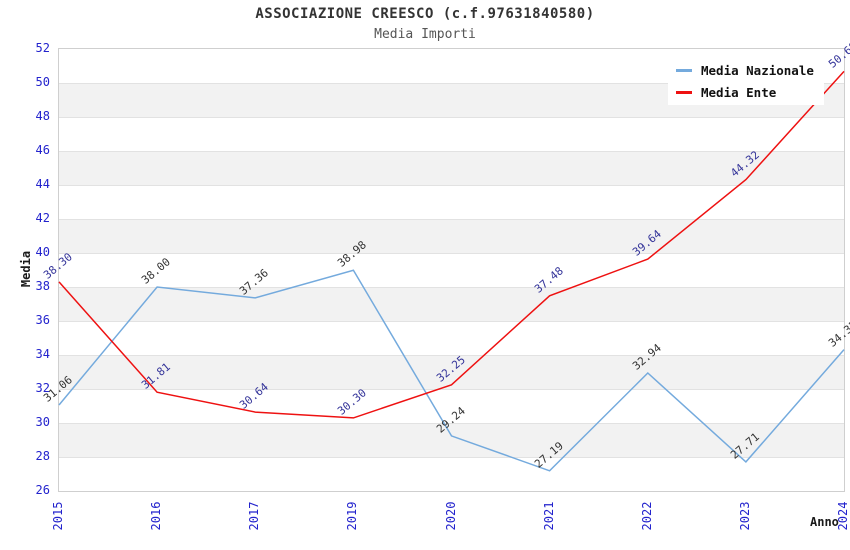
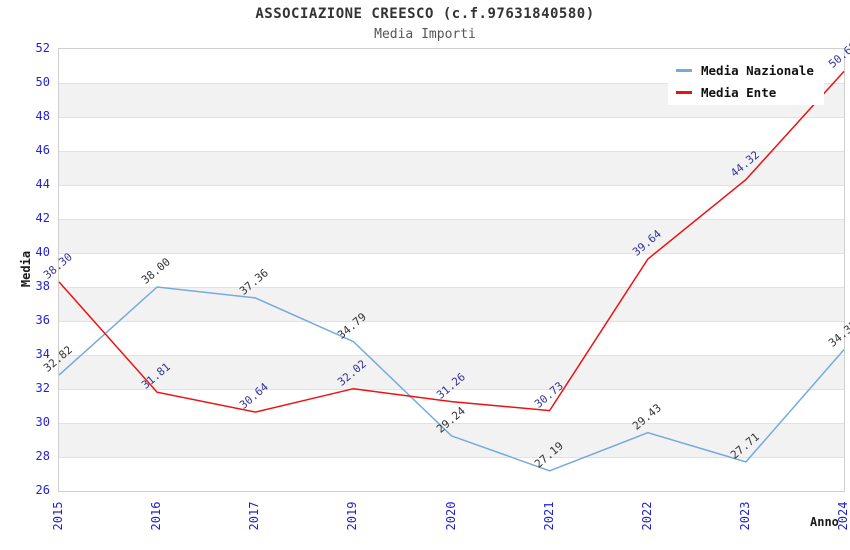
Media Nazionale/2015: 31.06 -> 32.82
Media Nazionale/2019: 38.98 -> 34.79
Media Ente/2019: 30.30 -> 32.02
Media Ente/2020: 32.25 -> 31.26
Media Ente/2021: 37.48 -> 30.73
Media Nazionale/2022: 32.94 -> 29.43
